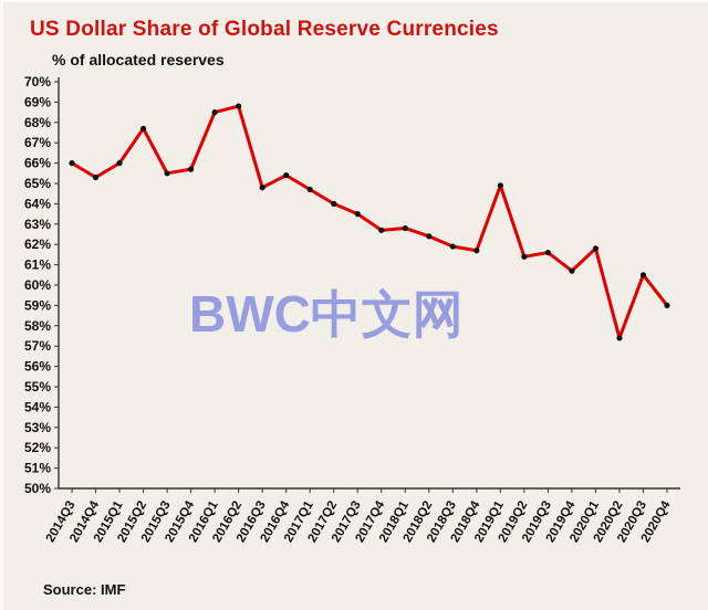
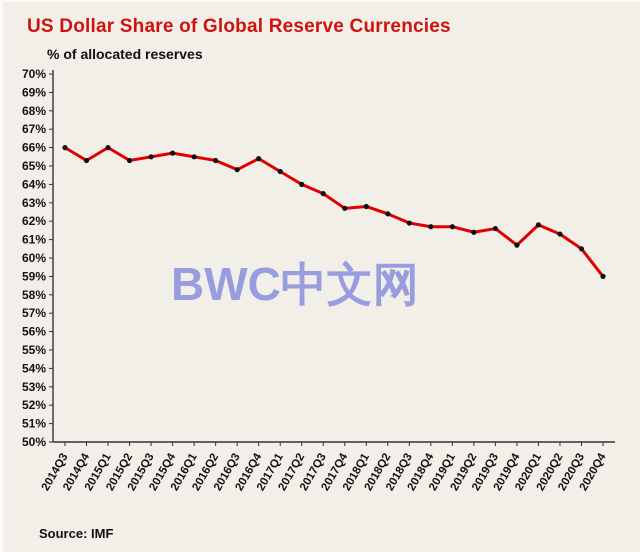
2015Q2: 67.7% -> 65.3%
2016Q1: 68.5% -> 65.5%
2016Q2: 68.8% -> 65.3%
2019Q1: 64.9% -> 61.7%
2020Q2: 57.4% -> 61.3%
